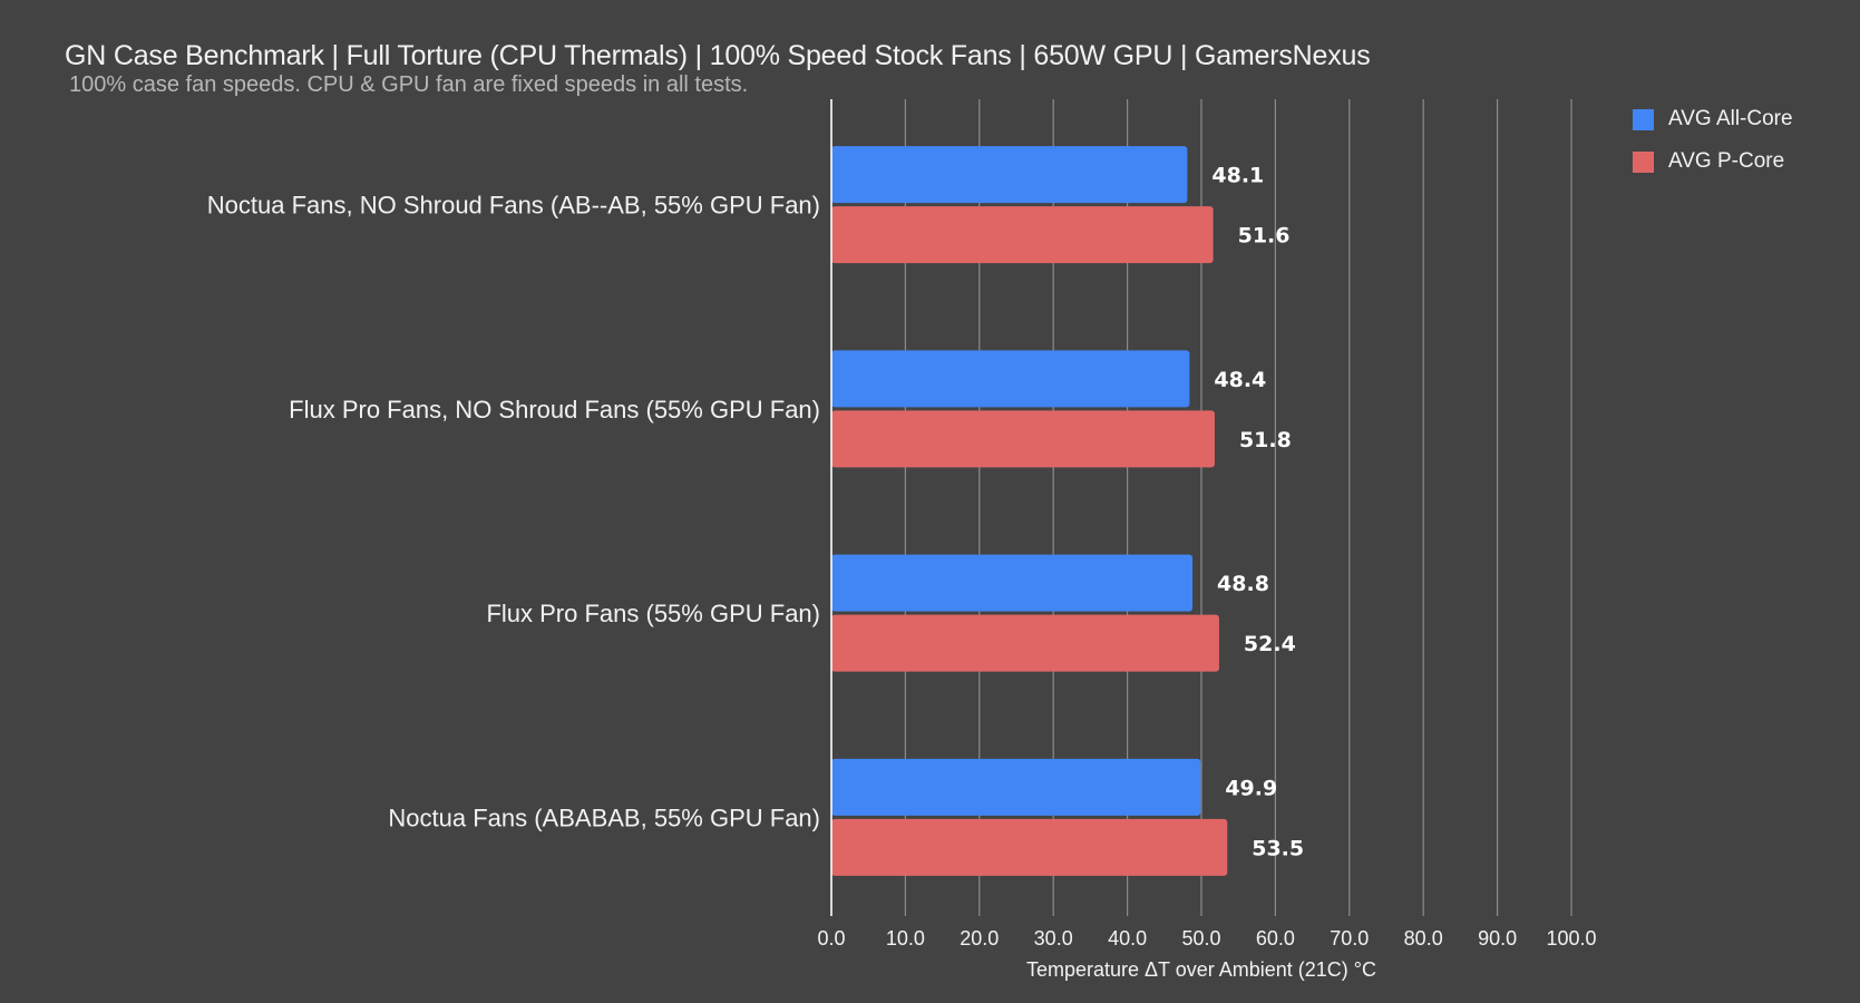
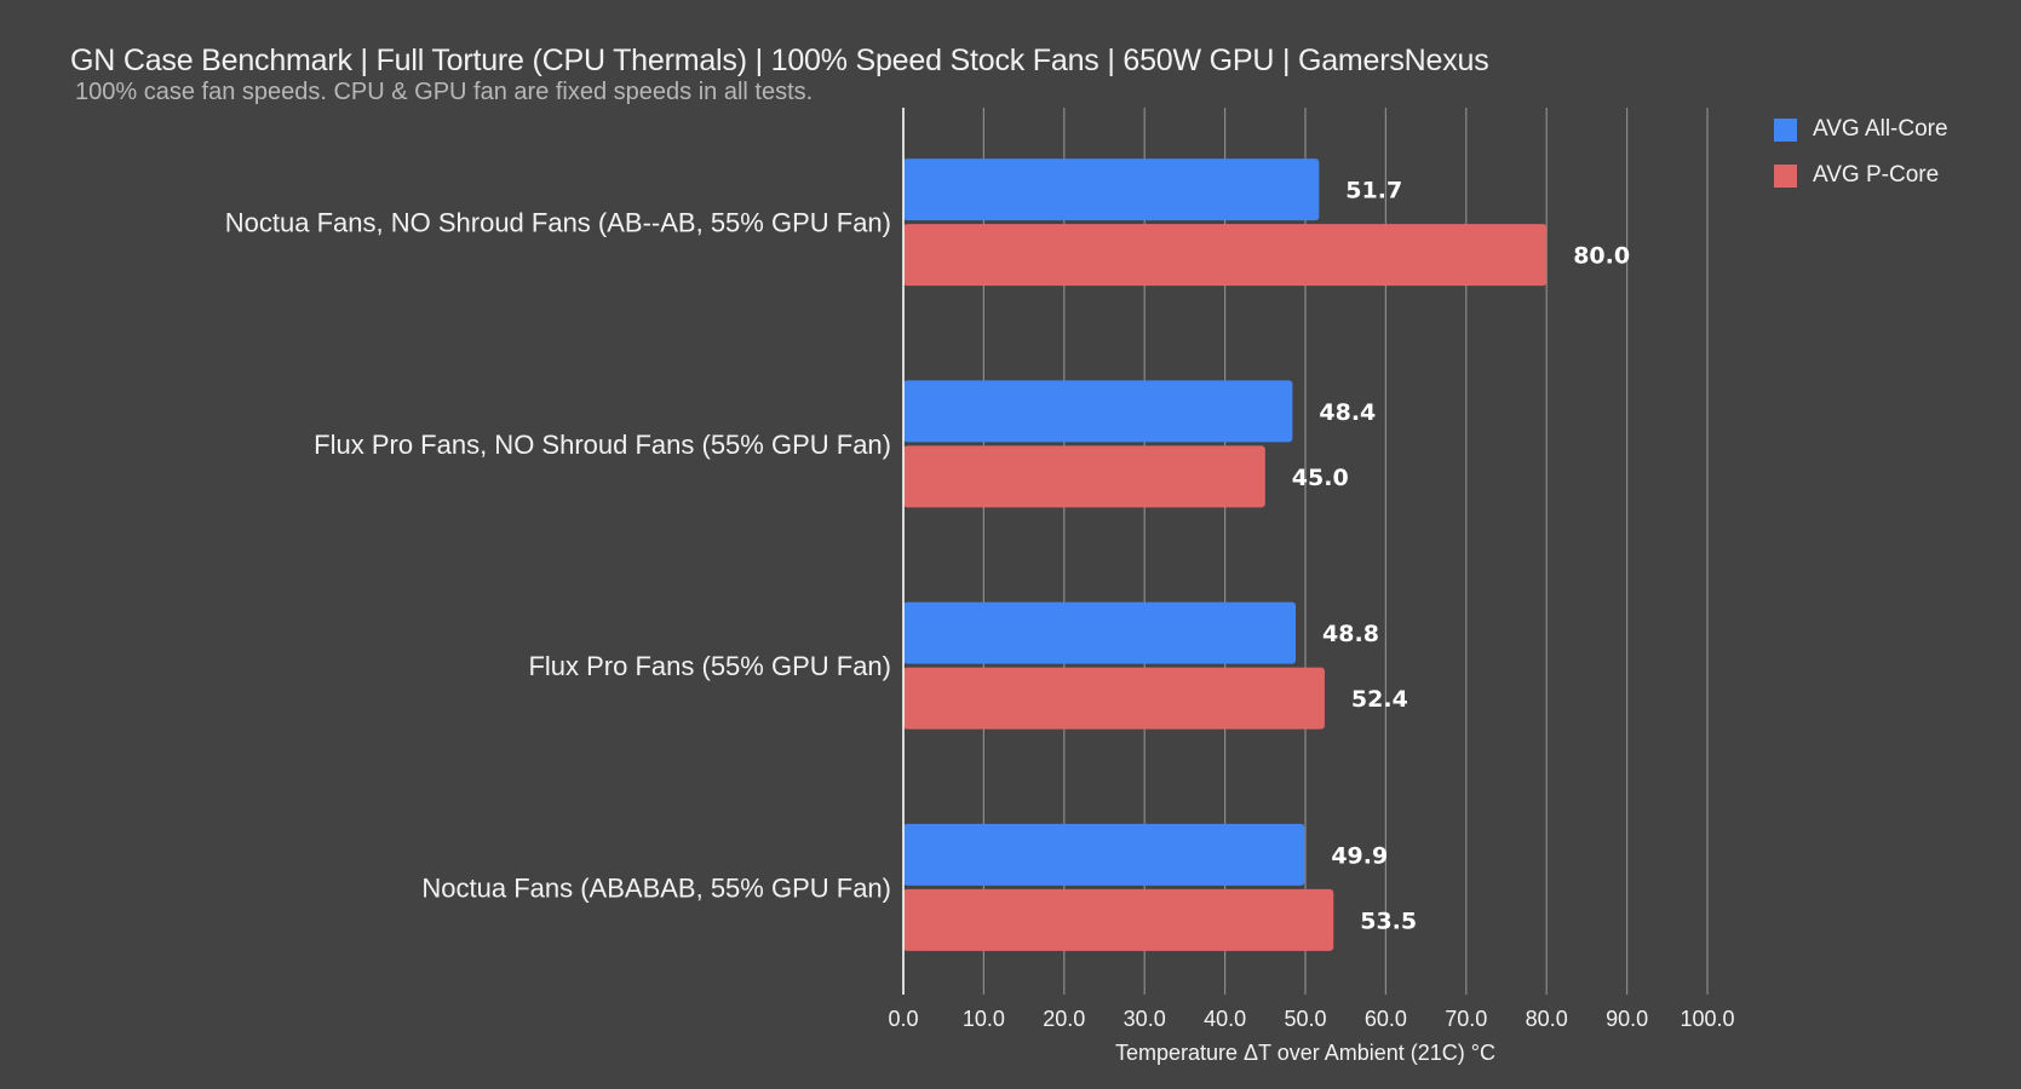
AVG All-Core/Noctua Fans, NO Shroud Fans (AB--AB, 55% GPU Fan): 48.1 -> 51.7
AVG P-Core/Noctua Fans, NO Shroud Fans (AB--AB, 55% GPU Fan): 51.6 -> 80.0
AVG P-Core/Flux Pro Fans, NO Shroud Fans (55% GPU Fan): 51.8 -> 45.0
